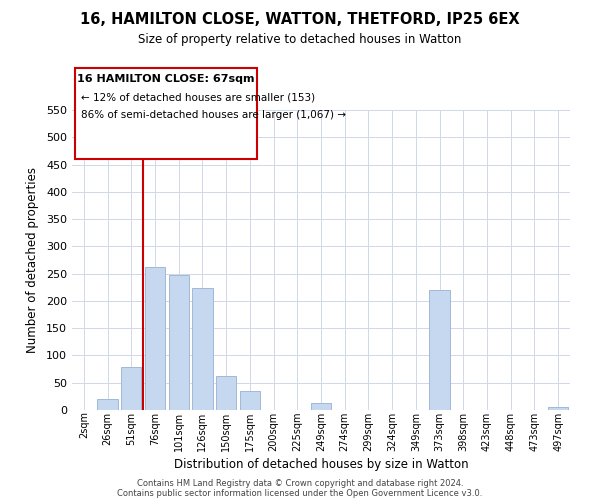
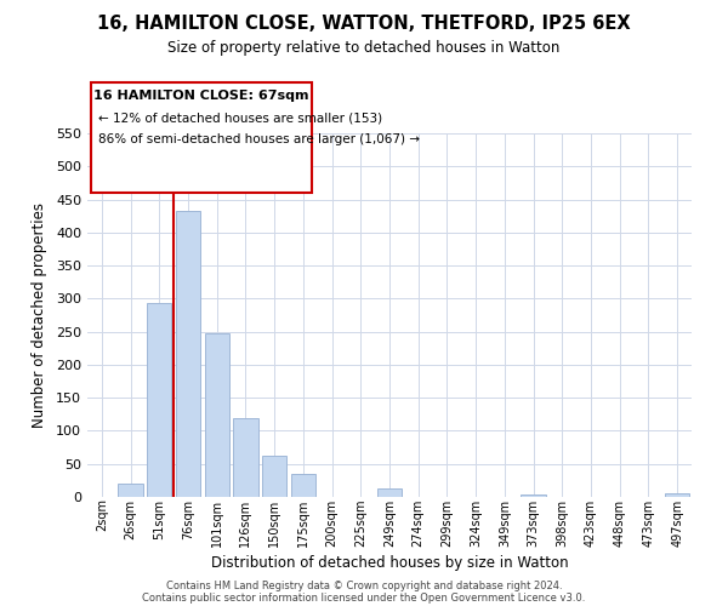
51sqm: 78 -> 293
76sqm: 262 -> 432
126sqm: 224 -> 120
373sqm: 220 -> 3
